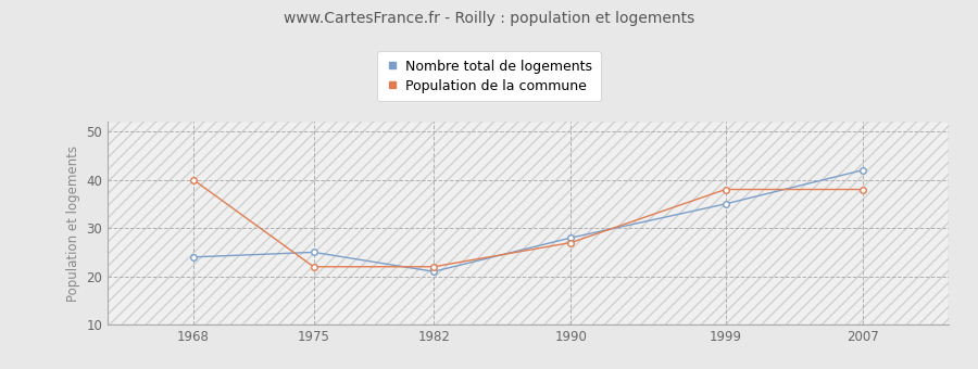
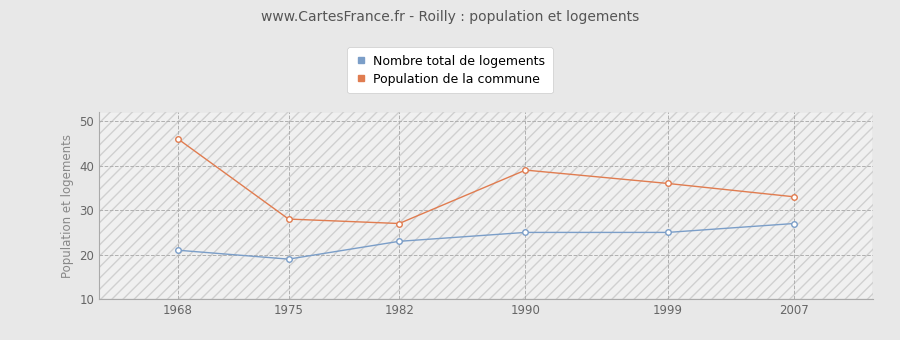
Nombre total de logements/1968: 24 -> 21
Population de la commune/1968: 40 -> 46
Nombre total de logements/1975: 25 -> 19
Population de la commune/1975: 22 -> 28
Nombre total de logements/1982: 21 -> 23
Population de la commune/1982: 22 -> 27
Nombre total de logements/1990: 28 -> 25
Population de la commune/1990: 27 -> 39
Nombre total de logements/1999: 35 -> 25
Population de la commune/1999: 38 -> 36
Nombre total de logements/2007: 42 -> 27
Population de la commune/2007: 38 -> 33
